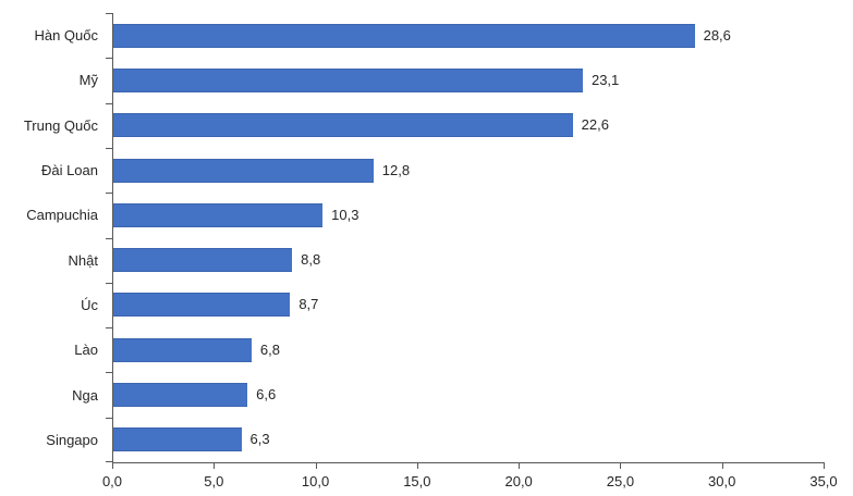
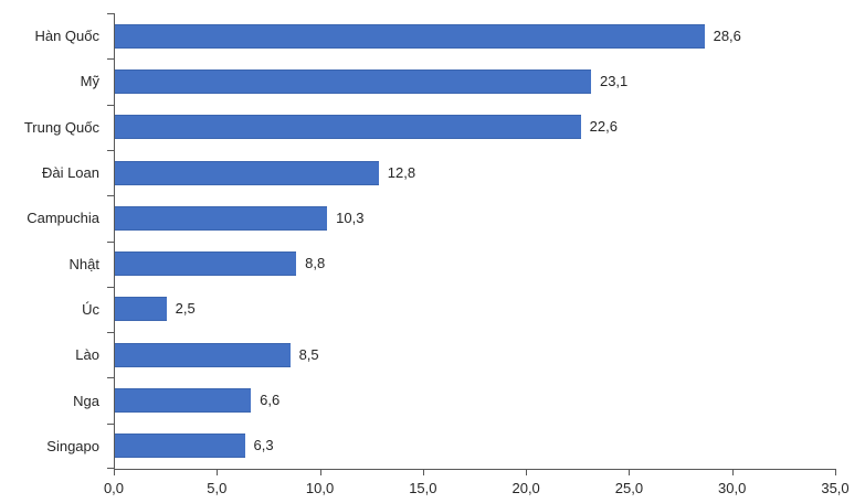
Úc: 8,7 -> 2,5
Lào: 6,8 -> 8,5
